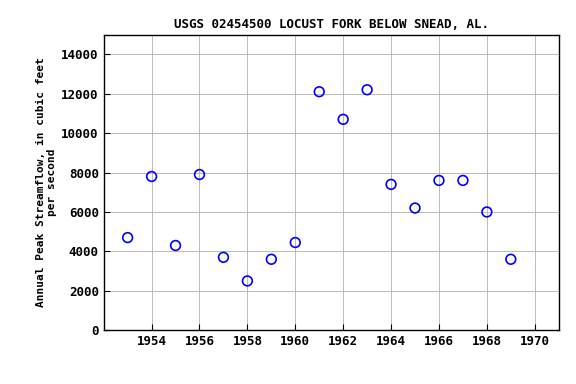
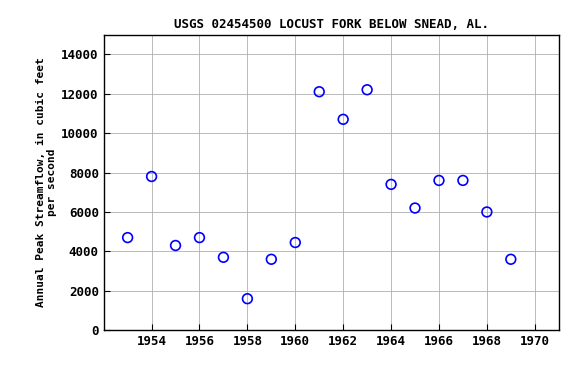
1956: 7900 -> 4700
1958: 2500 -> 1600
